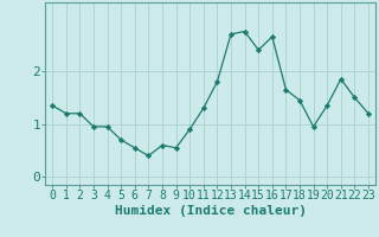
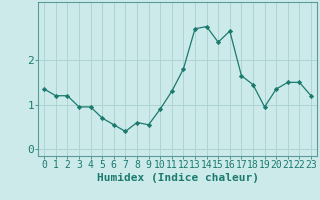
21: 1.85 -> 1.50
